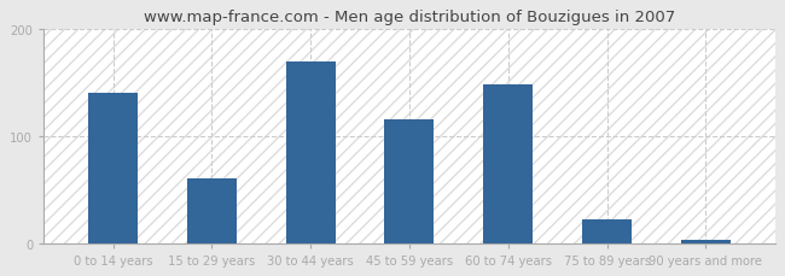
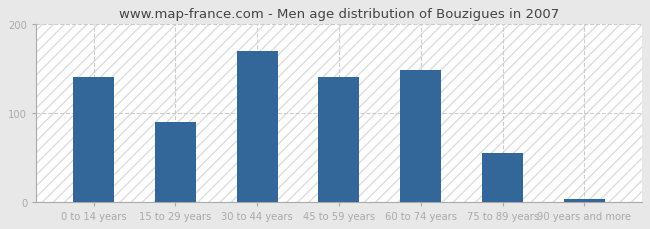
15 to 29 years: 60 -> 90
45 to 59 years: 116 -> 140
75 to 89 years: 22 -> 55
